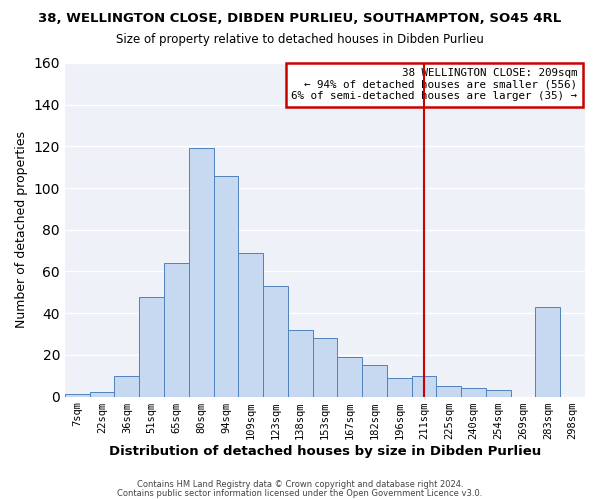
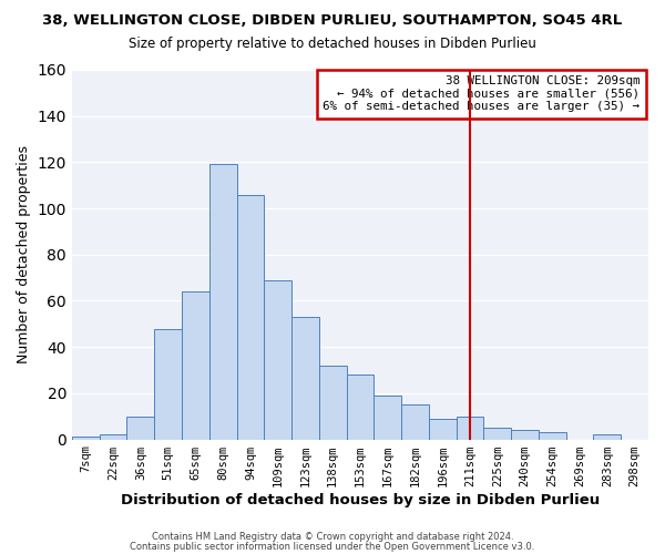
283sqm: 43 -> 2
